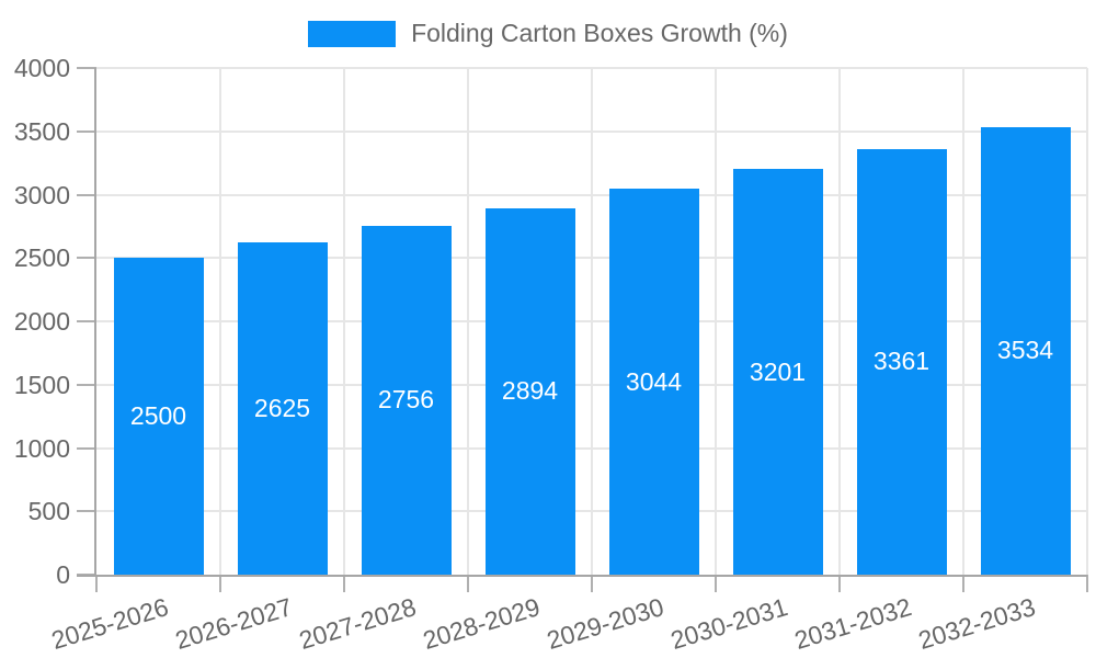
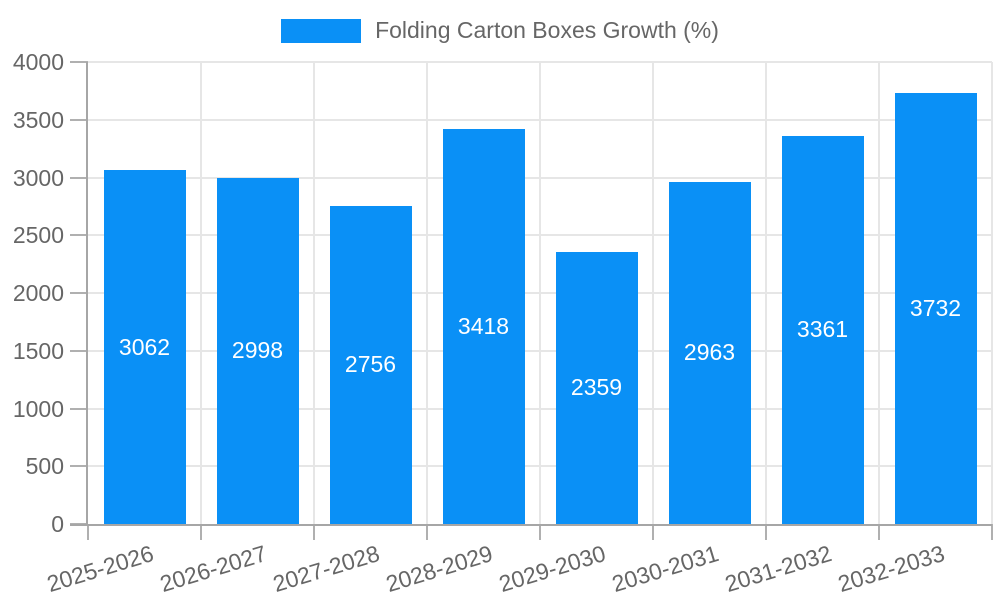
2025-2026: 2500 -> 3062
2026-2027: 2625 -> 2998
2028-2029: 2894 -> 3418
2029-2030: 3044 -> 2359
2030-2031: 3201 -> 2963
2032-2033: 3534 -> 3732
